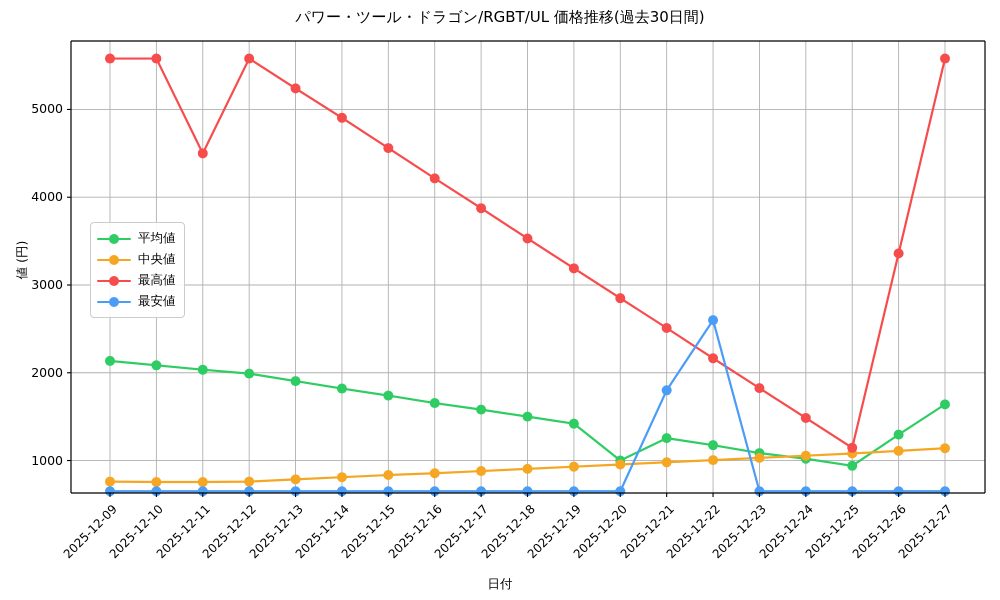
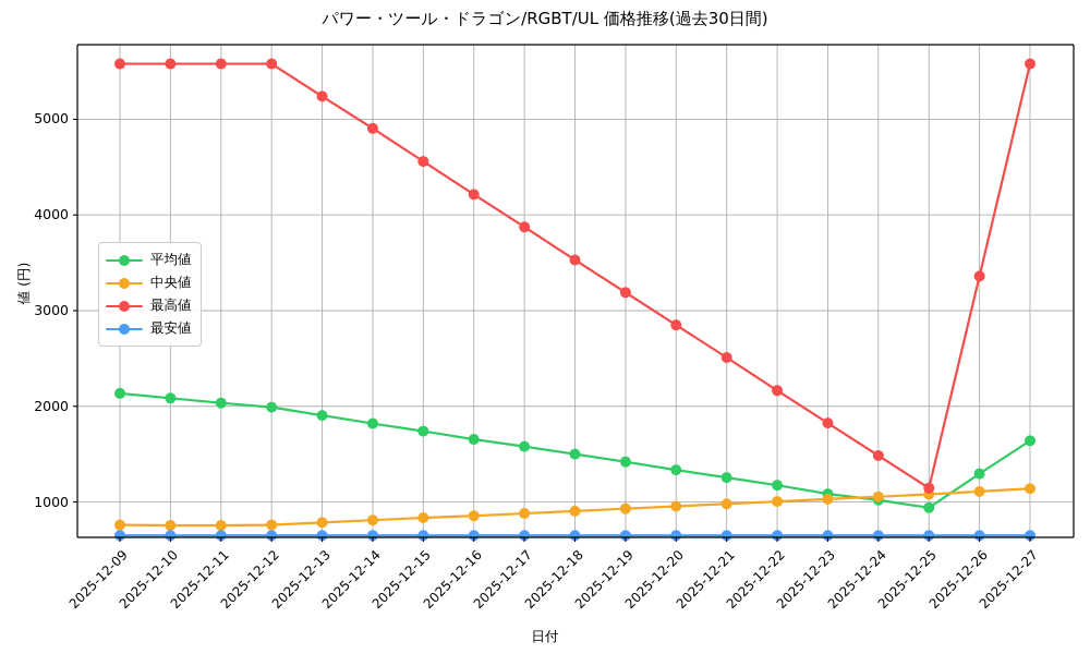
最高値/2025-12-11: 4500 -> 5600
平均値/2025-12-20: 1000 -> 1300
最安値/2025-12-21: 1800 -> 600
最安値/2025-12-22: 2600 -> 600
